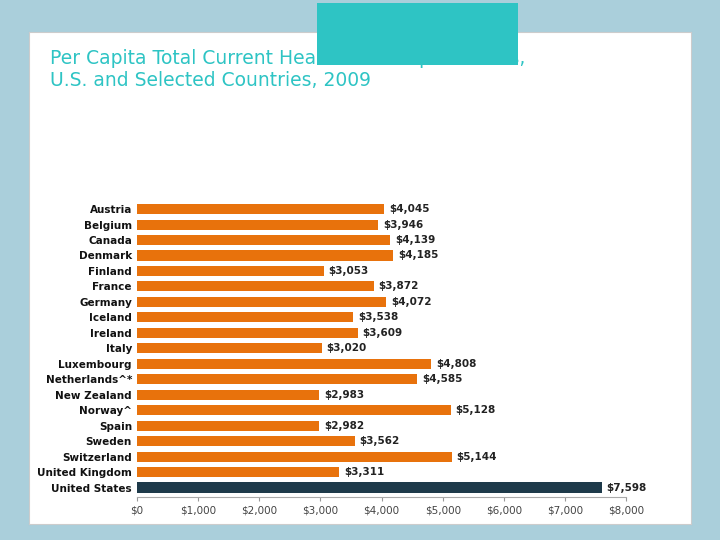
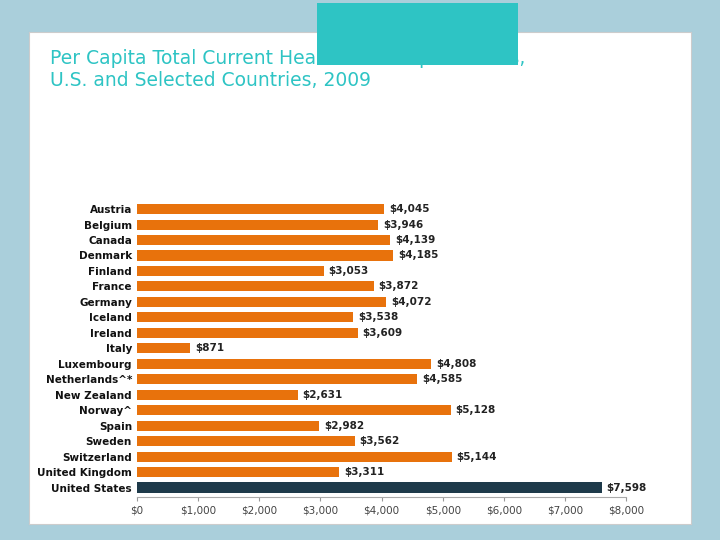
Italy: $3,020 -> $871
New Zealand: $2,983 -> $2,631
